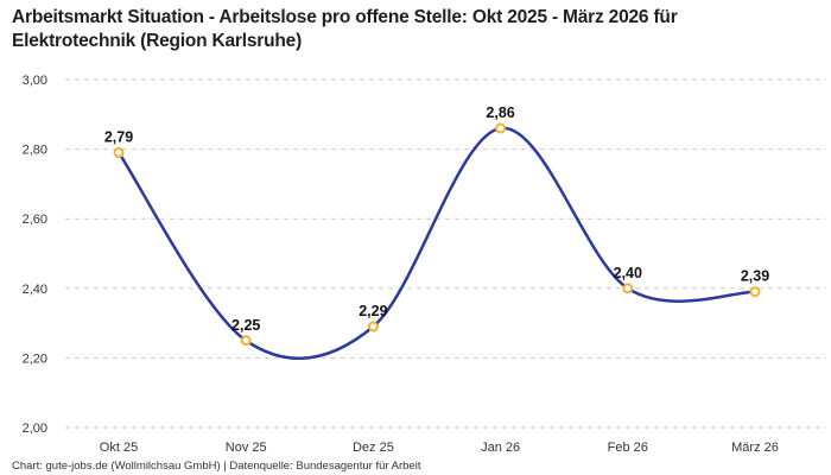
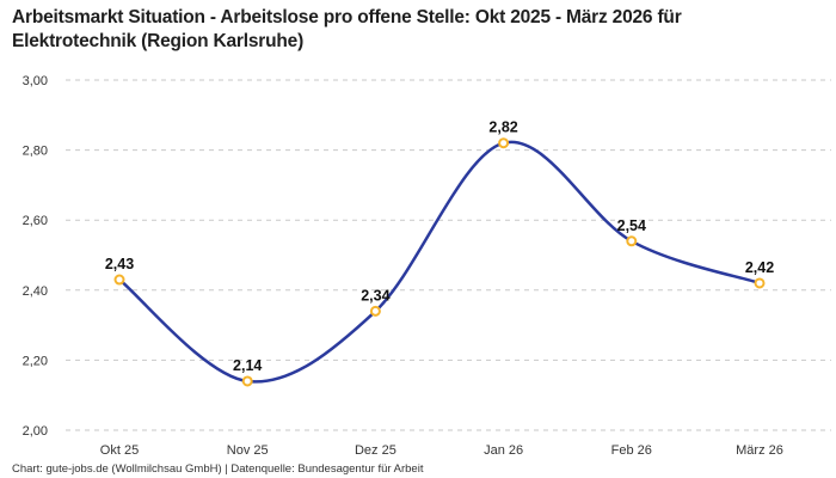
Okt 25: 2,79 -> 2,43
Nov 25: 2,25 -> 2,14
Dez 25: 2,29 -> 2,34
Jan 26: 2,86 -> 2,82
Feb 26: 2,40 -> 2,54
März 26: 2,39 -> 2,42
